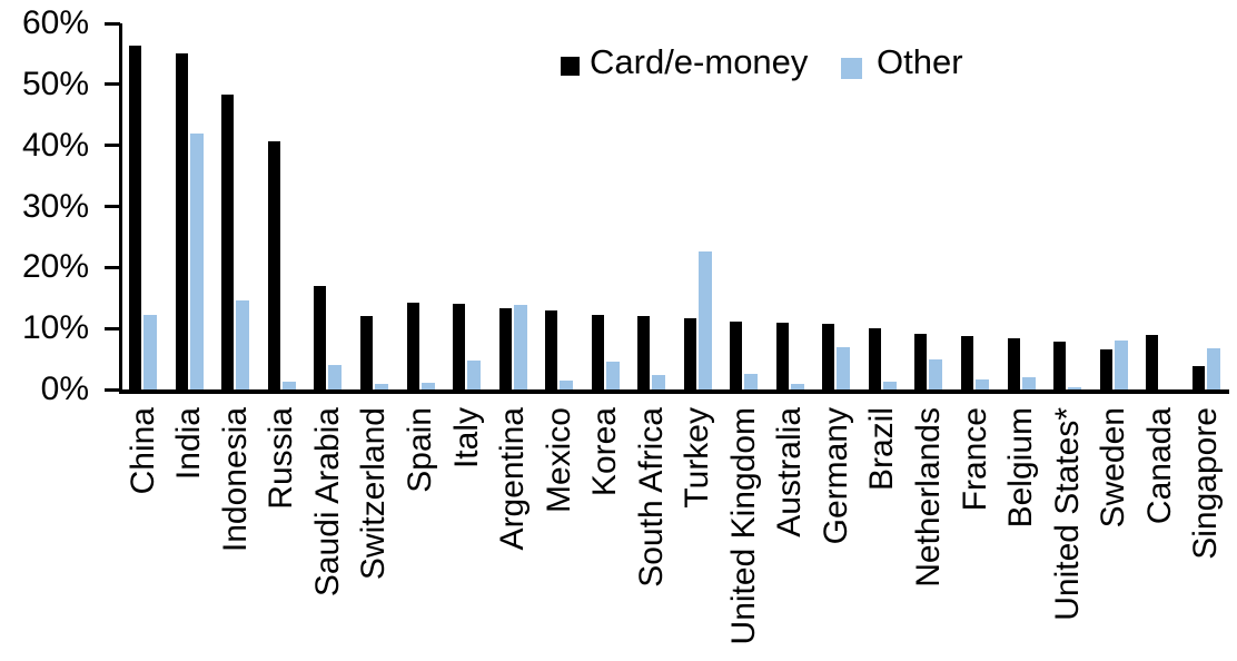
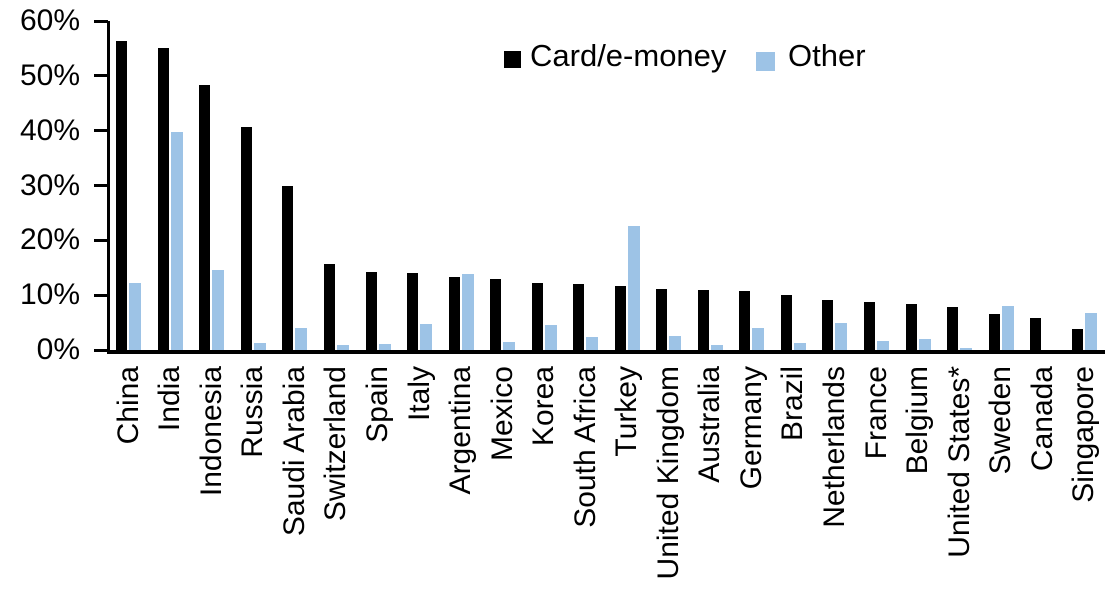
Other/India: 42% -> 40%
Card/e-money/Saudi Arabia: 17% -> 30%
Card/e-money/Switzerland: 12% -> 16%
Other/Germany: 7% -> 4%
Card/e-money/Canada: 9% -> 6%
